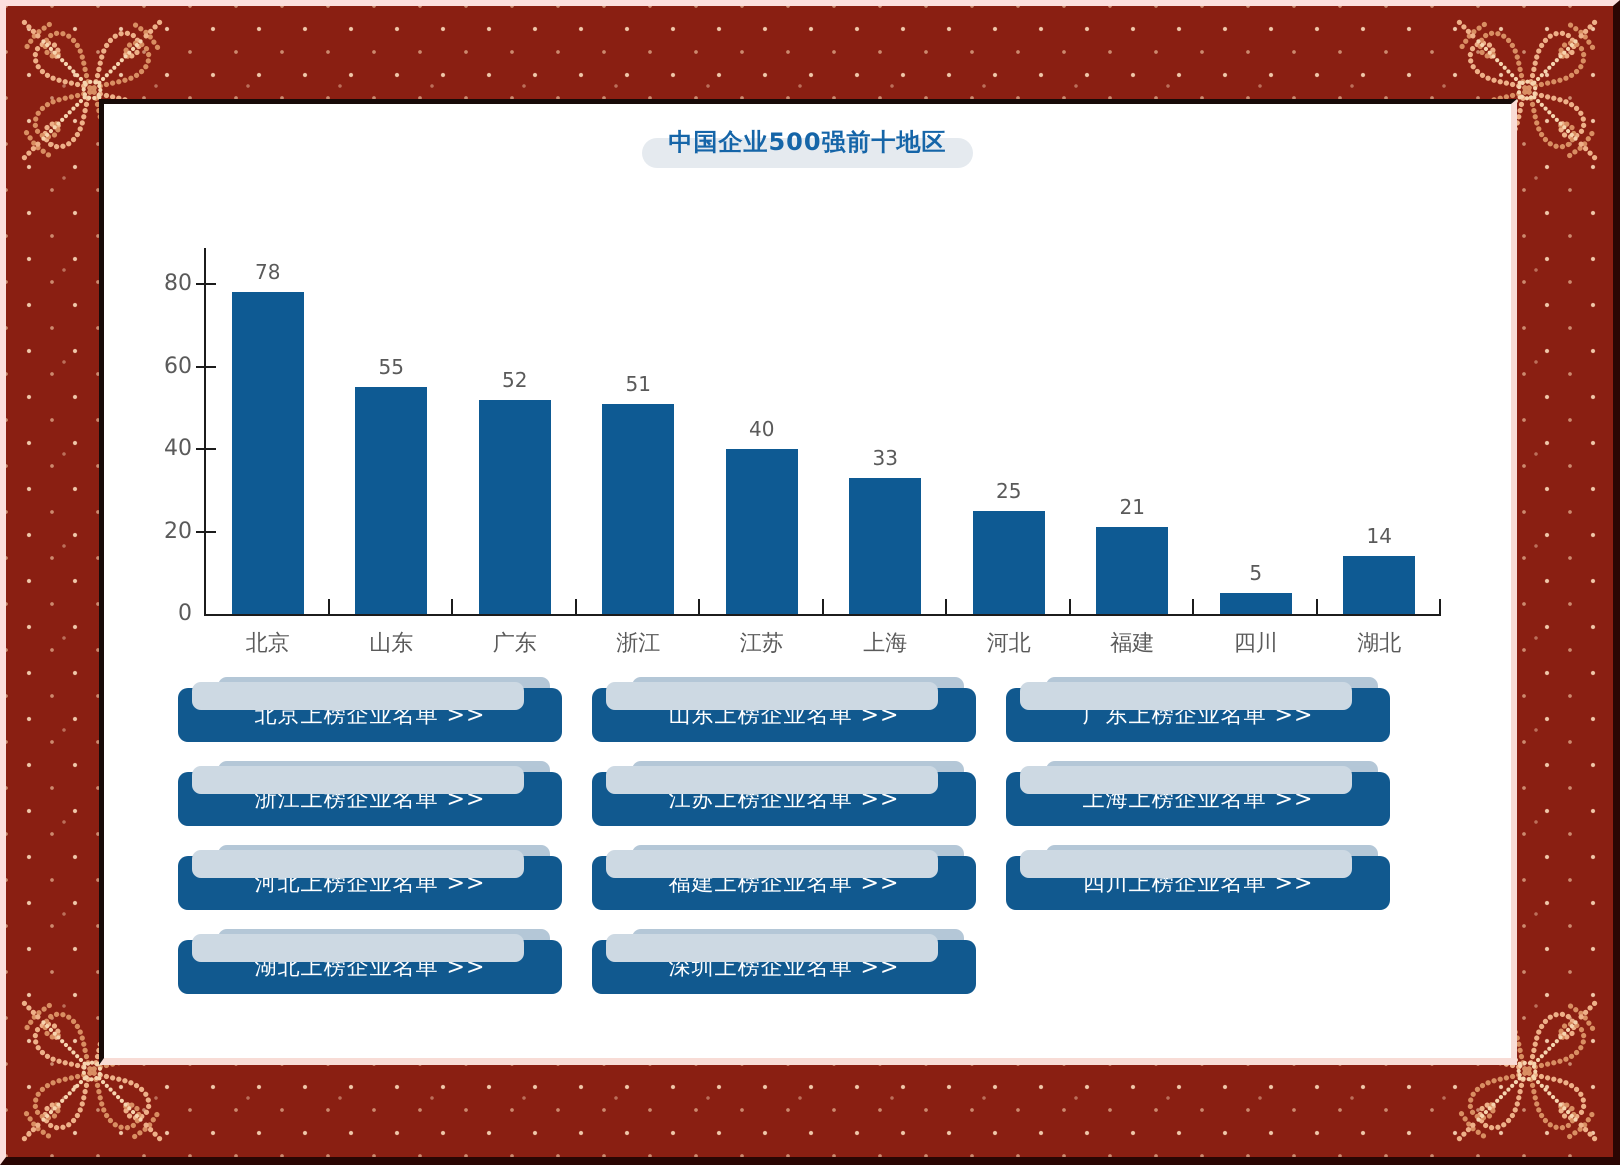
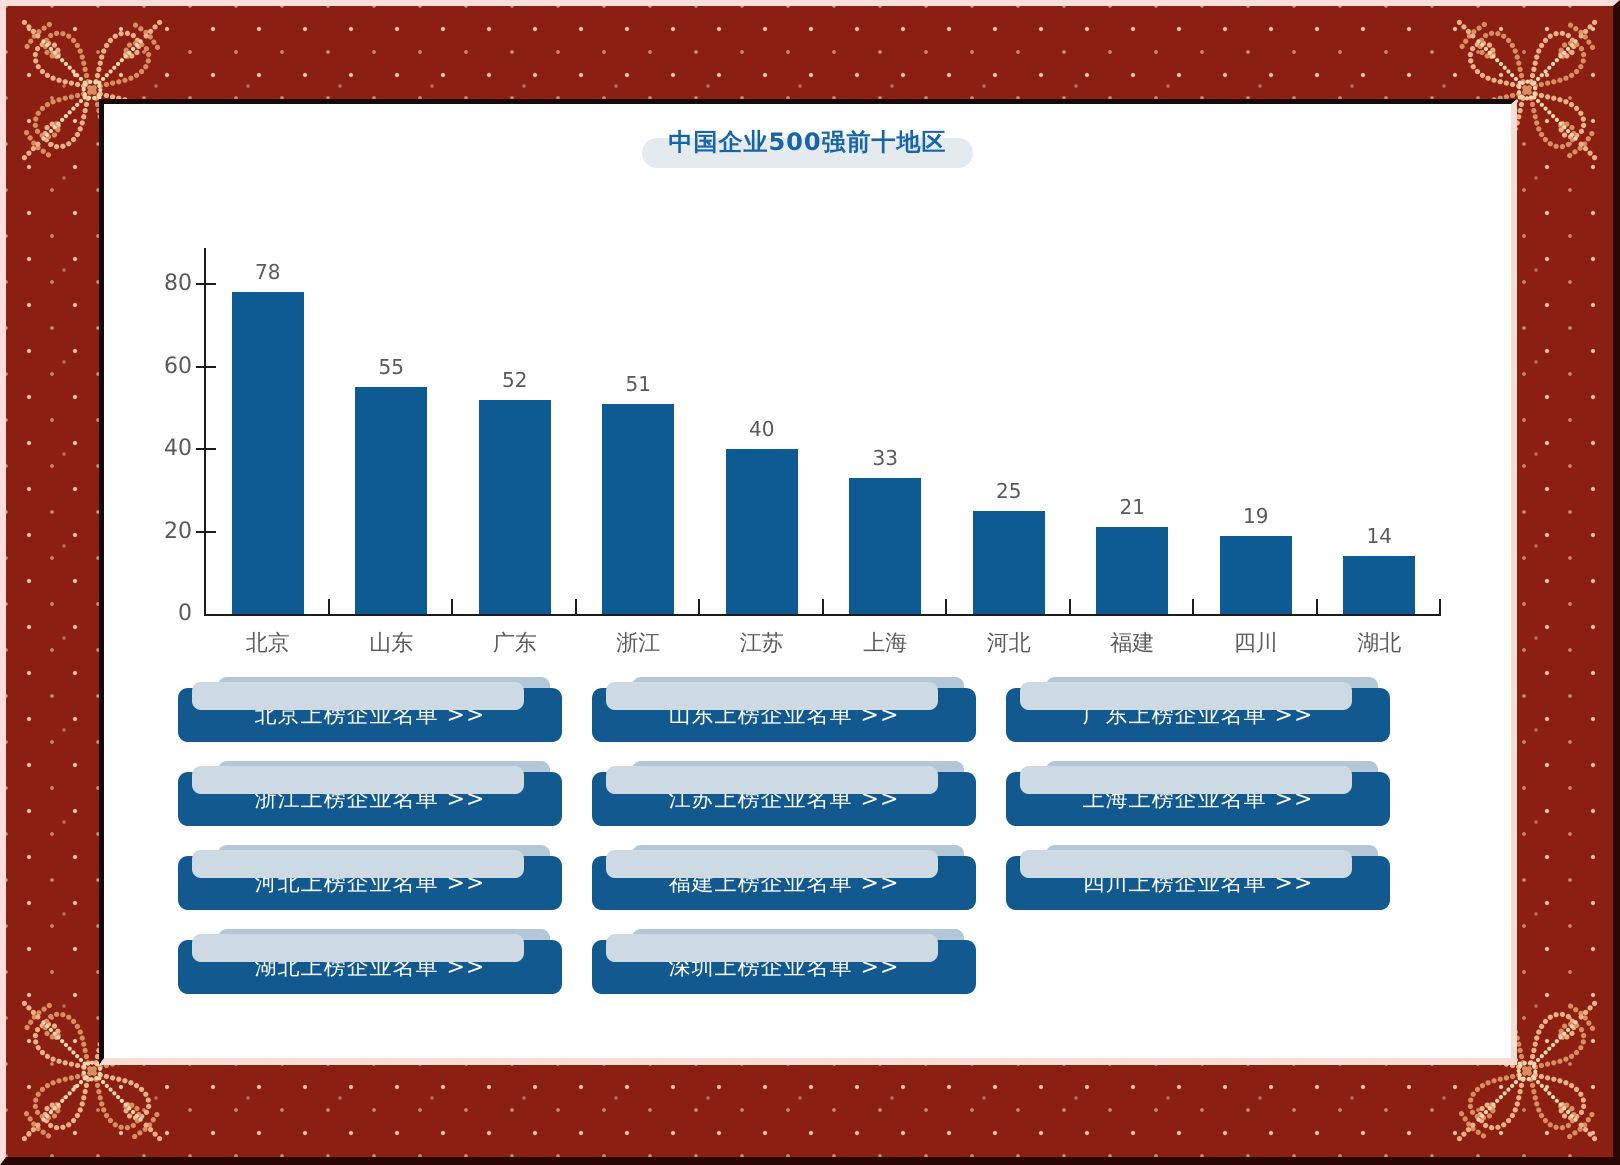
四川: 5 -> 19
